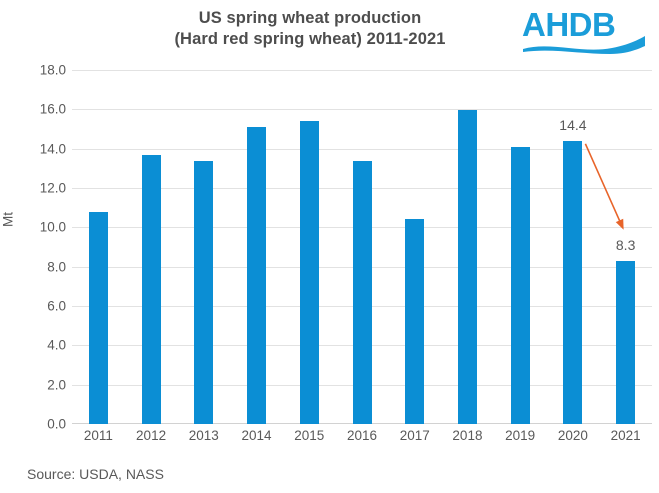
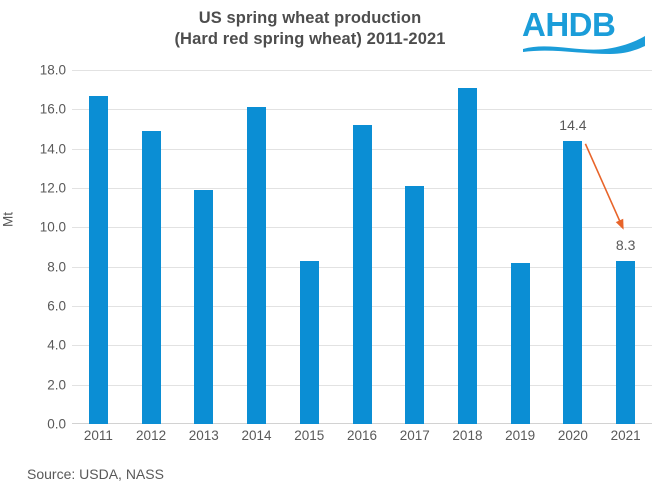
2011: 10.8 -> 16.7
2012: 13.7 -> 14.9
2013: 13.3 -> 11.9
2014: 15.1 -> 16.1
2015: 15.4 -> 8.3
2016: 13.3 -> 15.2
2017: 10.4 -> 12.1
2018: 15.9 -> 17.1
2019: 14.1 -> 8.2
